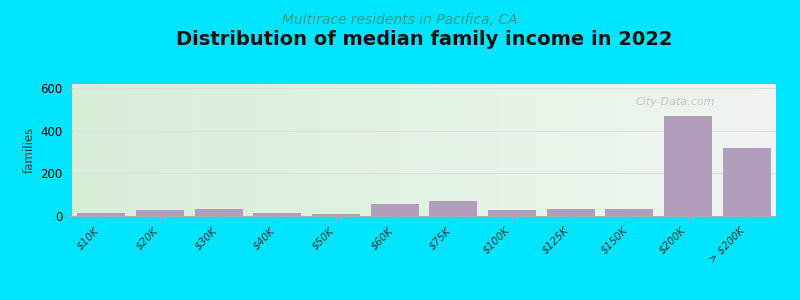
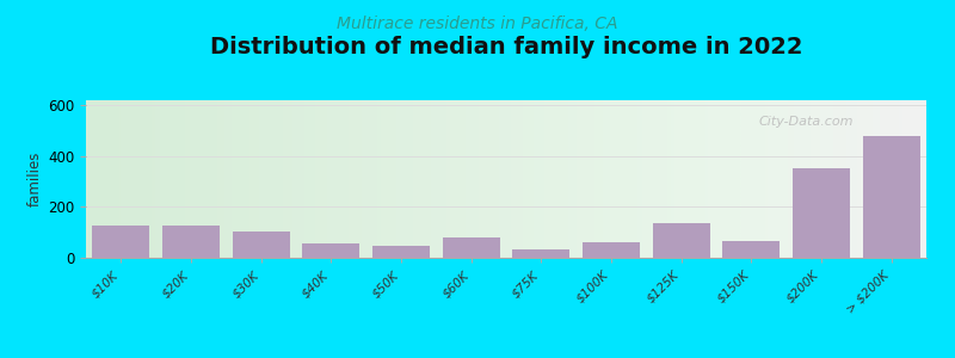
$10K: 13 -> 125
$20K: 27 -> 125
$30K: 35 -> 105
$40K: 15 -> 55
$50K: 8 -> 45
$60K: 55 -> 80
$75K: 72 -> 35
$100K: 30 -> 60
$125K: 32 -> 135
$150K: 35 -> 65
$200K: 470 -> 350
> $200K: 320 -> 480
